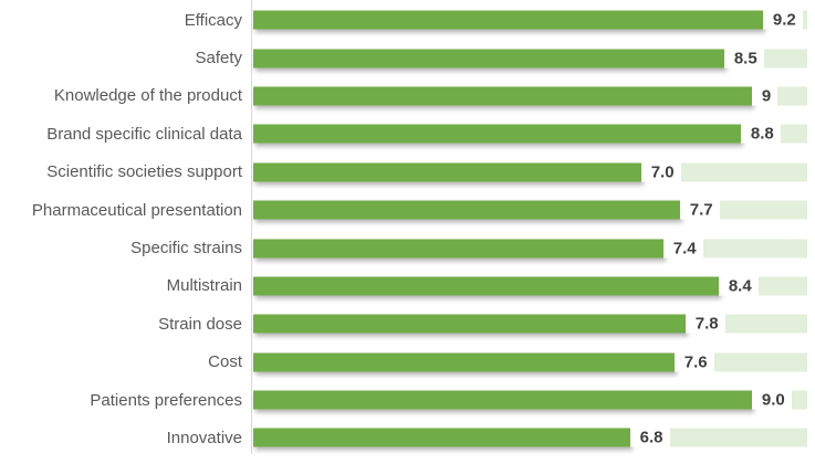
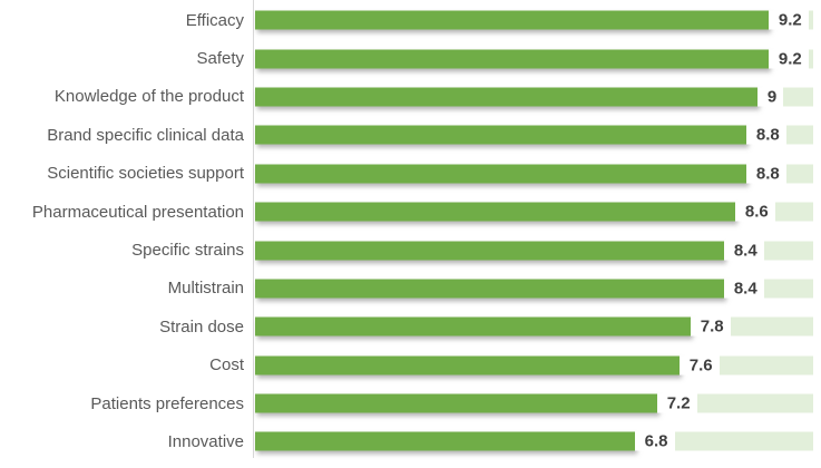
Safety: 8.5 -> 9.2
Scientific societies support: 7.0 -> 8.8
Pharmaceutical presentation: 7.7 -> 8.6
Specific strains: 7.4 -> 8.4
Patients preferences: 9.0 -> 7.2
